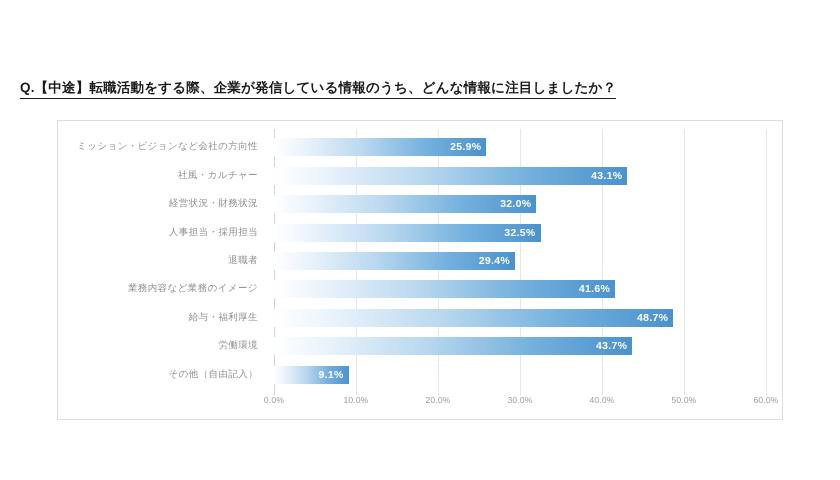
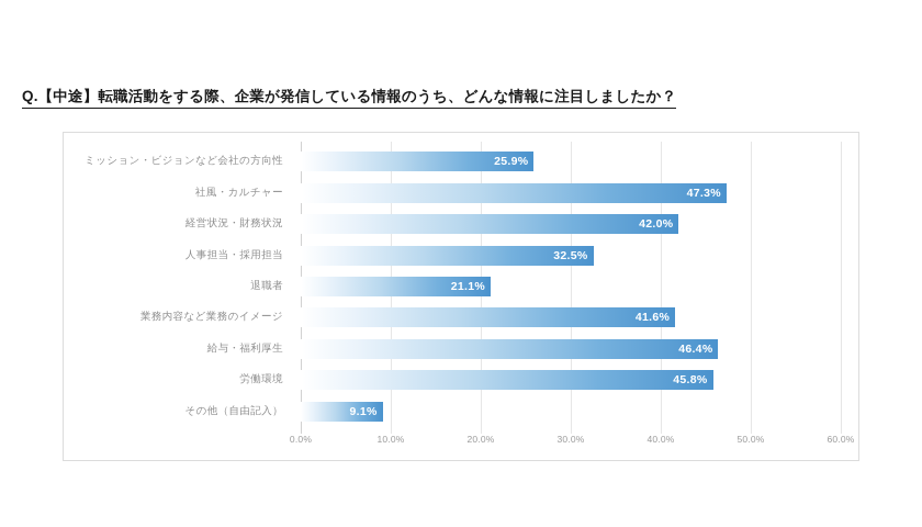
社風・カルチャー: 43.1% -> 47.3%
経営状況・財務状況: 32.0% -> 42.0%
退職者: 29.4% -> 21.1%
給与・福利厚生: 48.7% -> 46.4%
労働環境: 43.7% -> 45.8%
